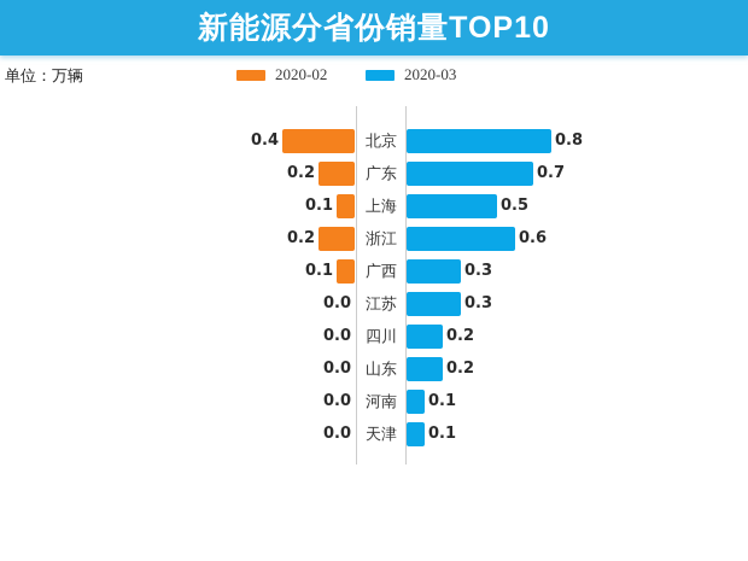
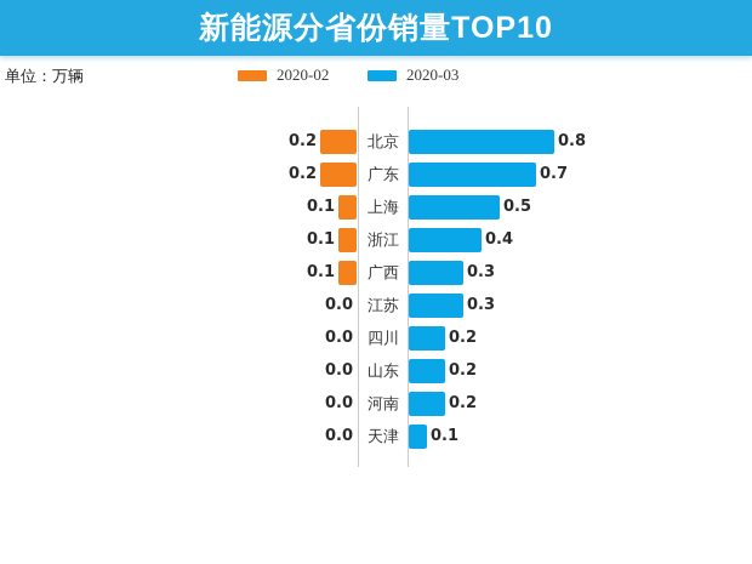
2020-02/北京: 0.4 -> 0.2
2020-02/浙江: 0.2 -> 0.1
2020-03/浙江: 0.6 -> 0.4
2020-03/河南: 0.1 -> 0.2
